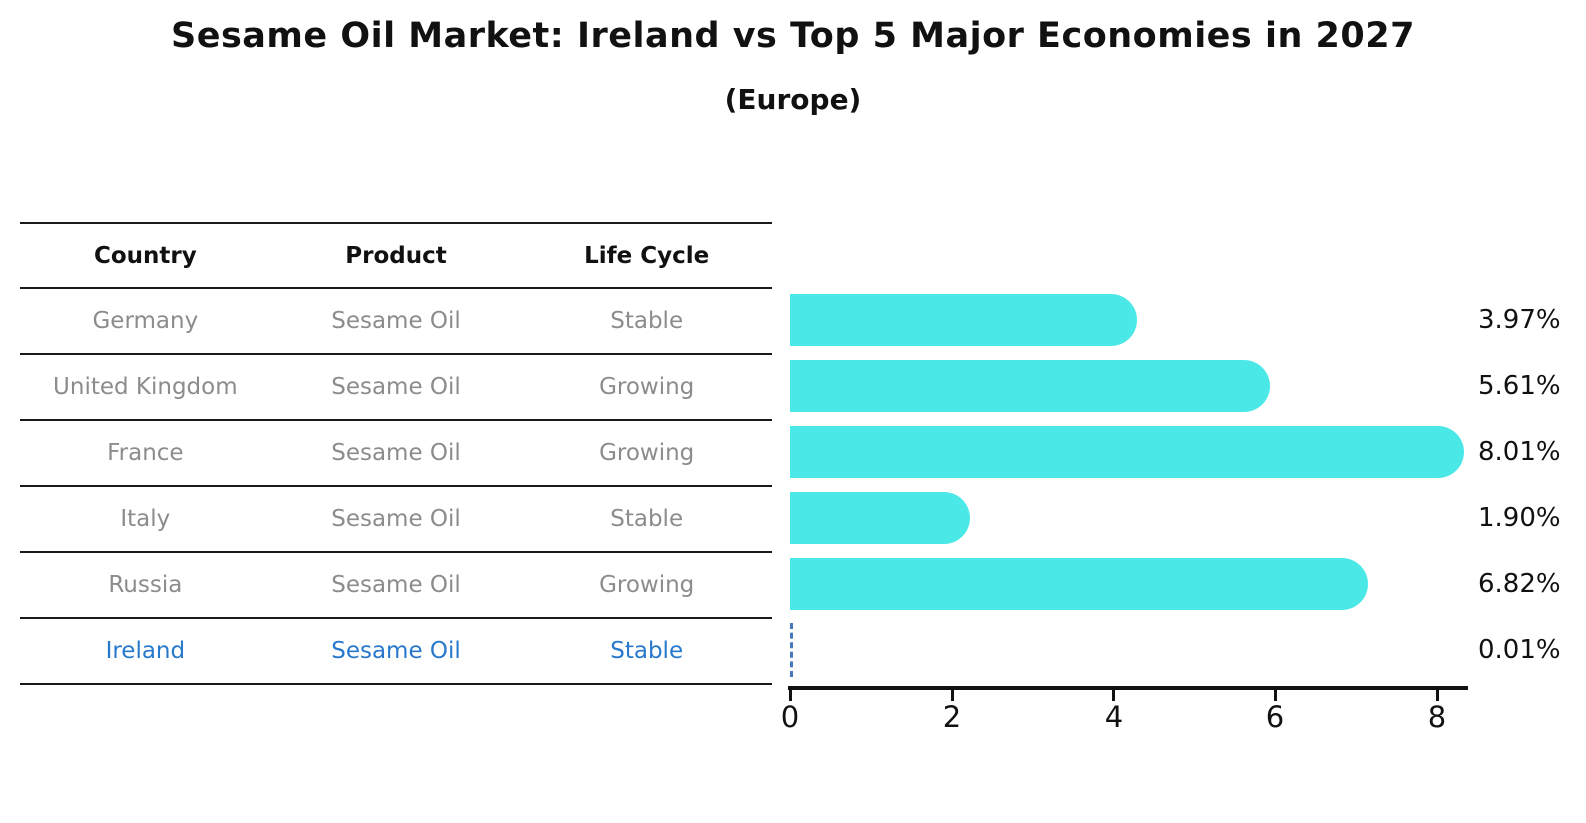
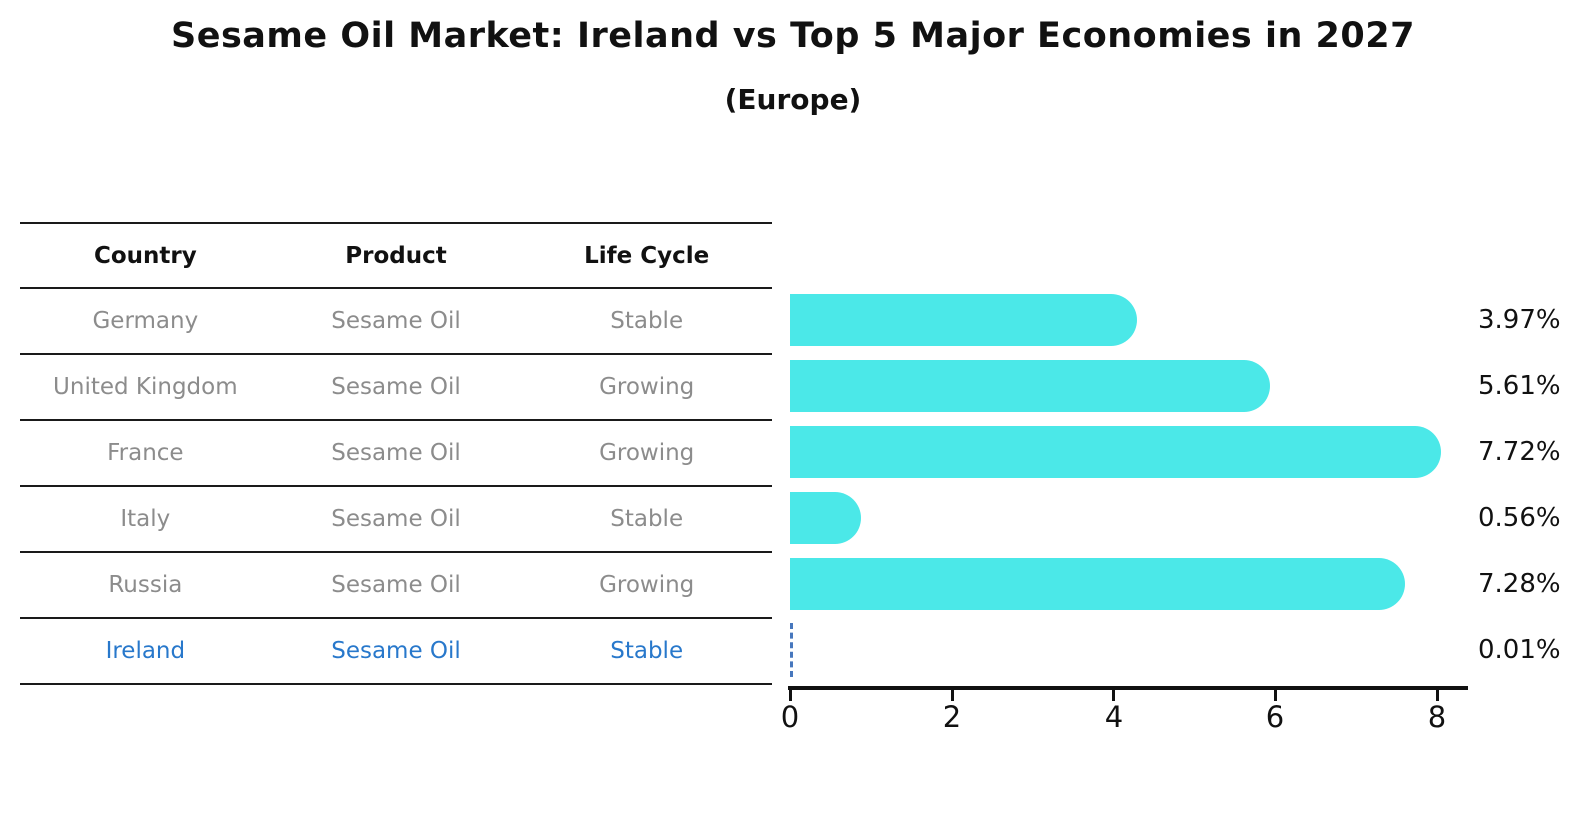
France: 8.01% -> 7.72%
Italy: 1.90% -> 0.56%
Russia: 6.82% -> 7.28%
